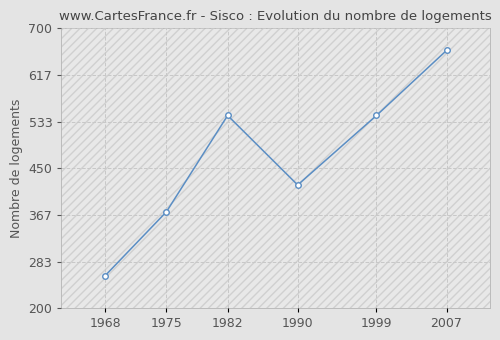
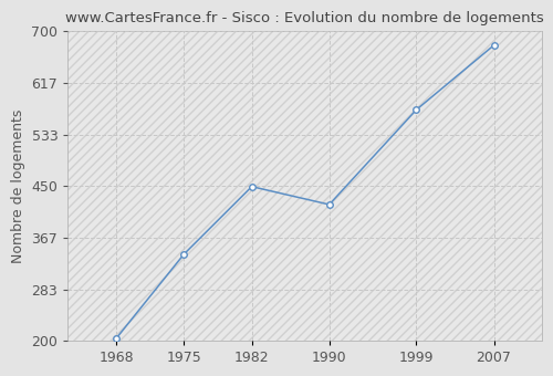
1968: 258 -> 204
1975: 372 -> 340
1982: 544 -> 449
1999: 544 -> 573
2007: 660 -> 677
